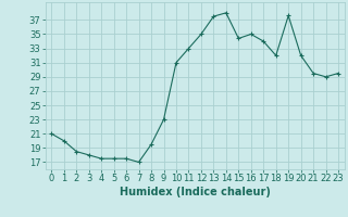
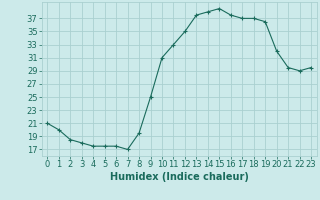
9: 23.0 -> 25.0
15: 34.4 -> 38.5
16: 35.0 -> 37.5
17: 34.0 -> 37.0
18: 32.0 -> 37.0
19: 37.6 -> 36.5
